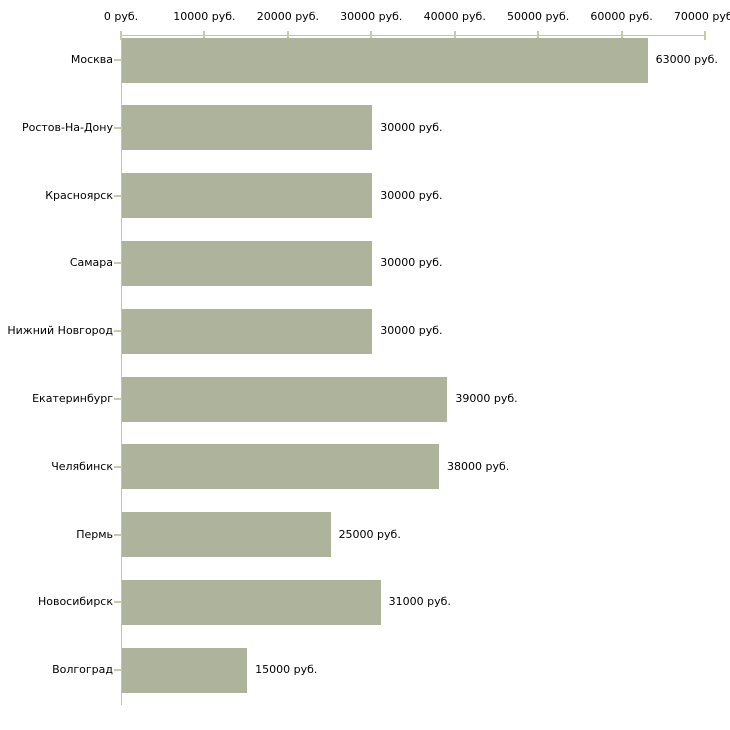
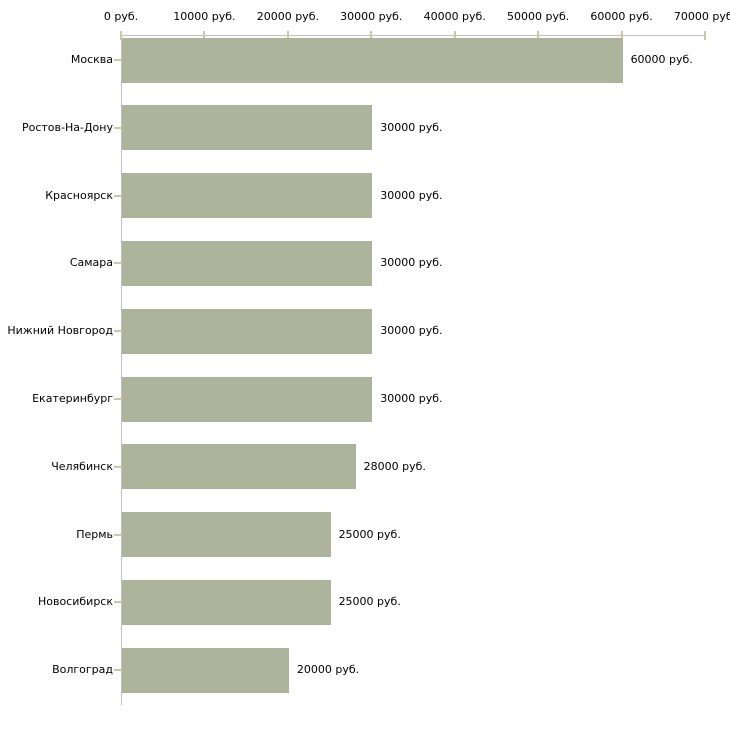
Москва: 63000 -> 60000
Екатеринбург: 39000 -> 30000
Челябинск: 38000 -> 28000
Новосибирск: 31000 -> 25000
Волгоград: 15000 -> 20000
